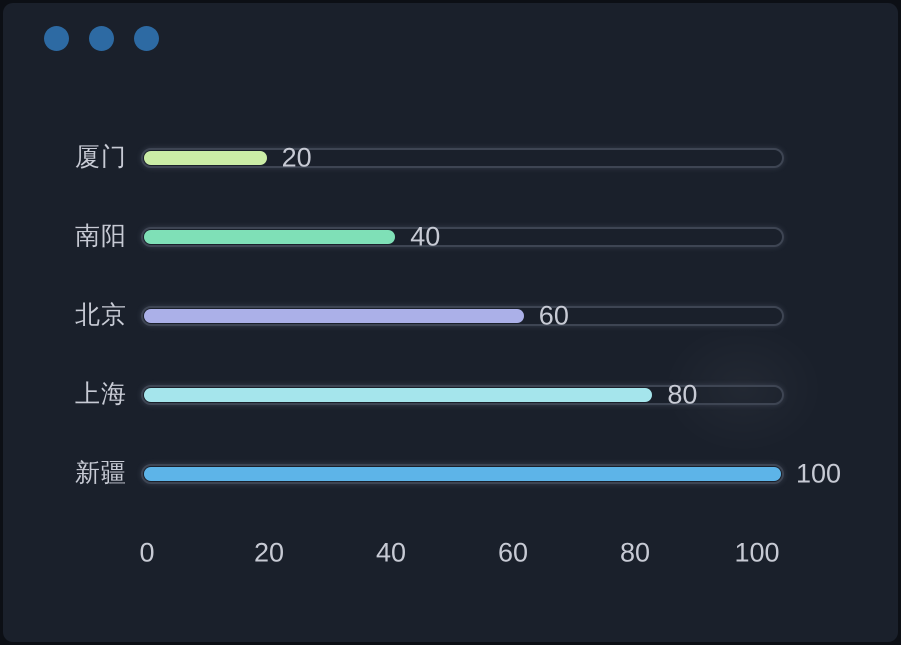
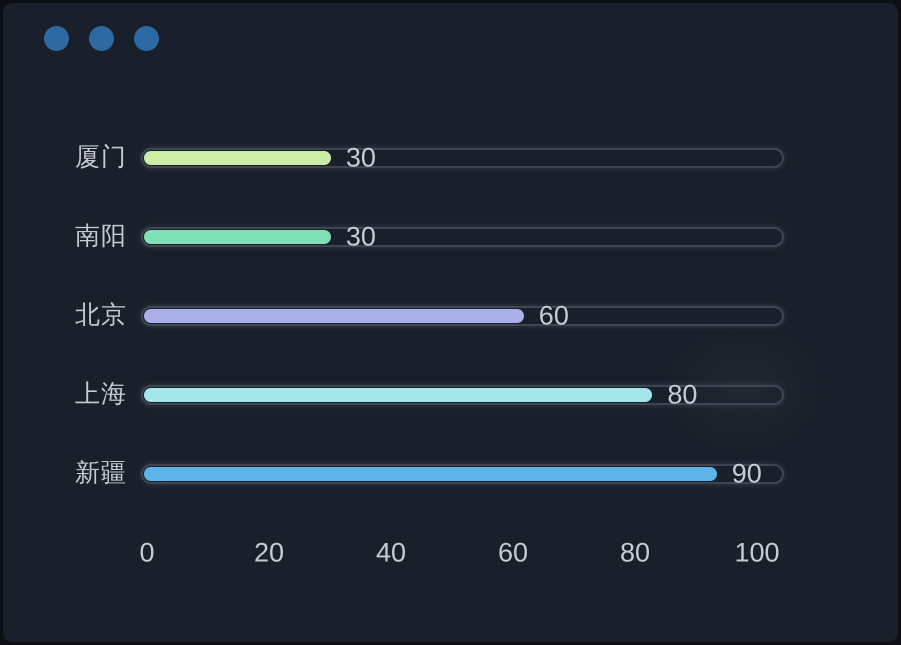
厦门: 20 -> 30
南阳: 40 -> 30
新疆: 100 -> 90
